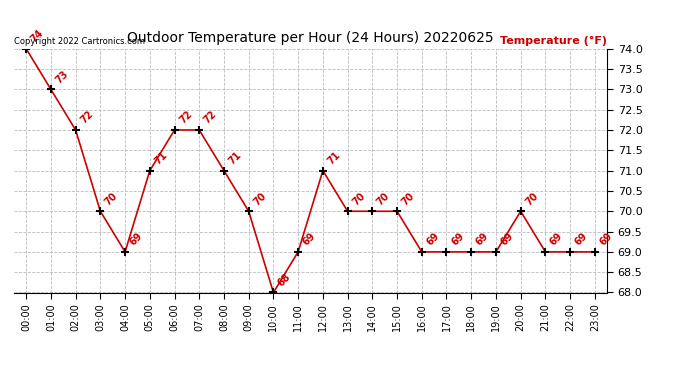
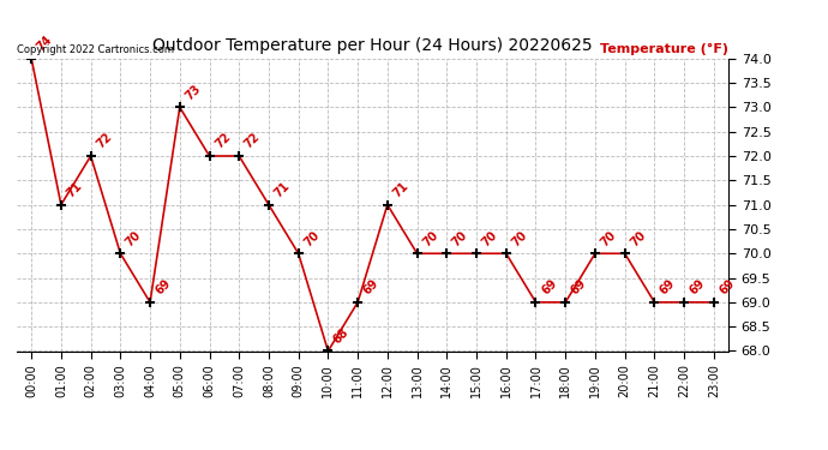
01:00: 73 -> 71
05:00: 71 -> 73
16:00: 69 -> 70
19:00: 69 -> 70
